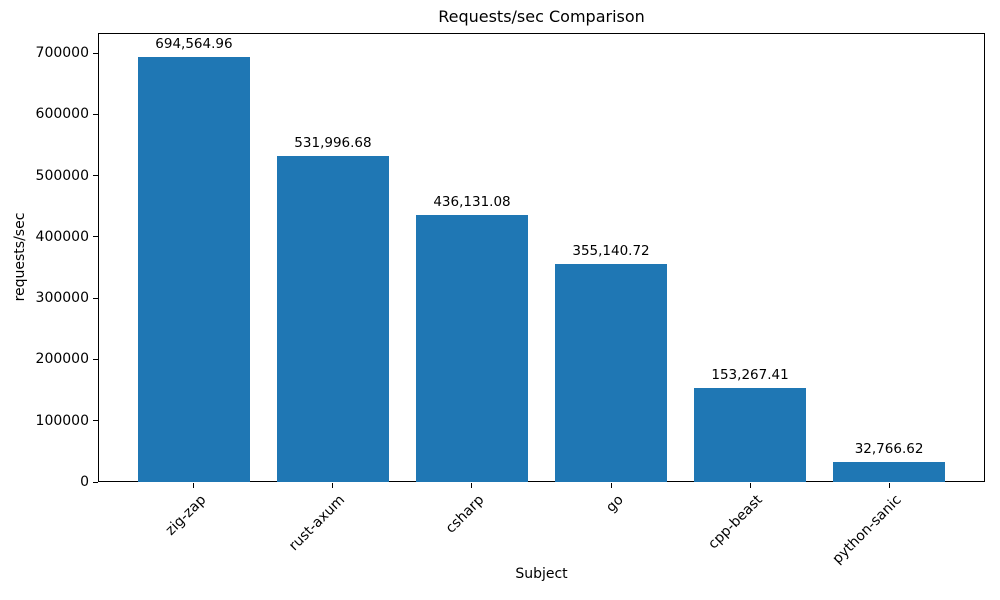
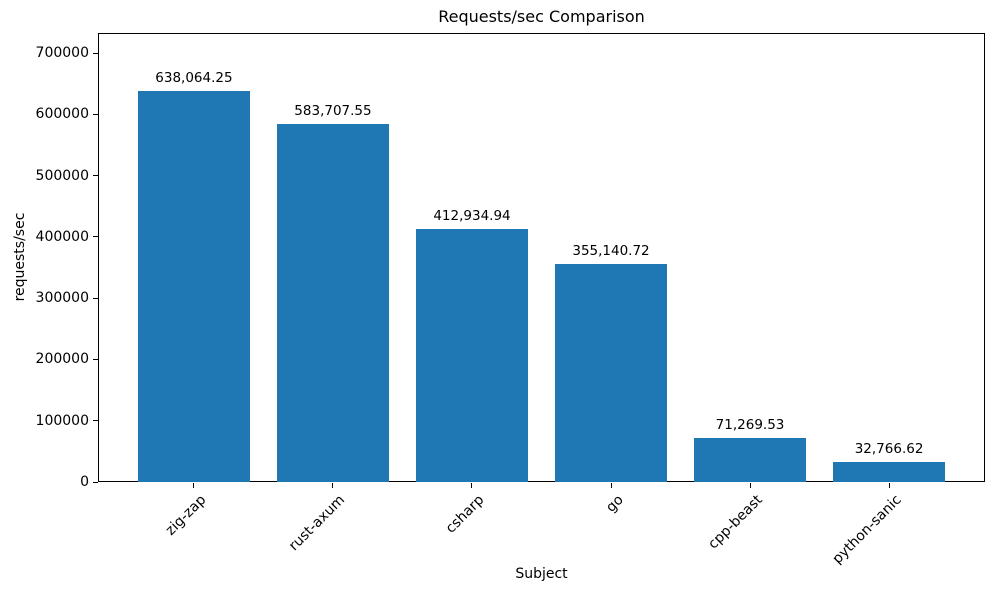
zig-zap: 694,564.96 -> 638,064.25
rust-axum: 531,996.68 -> 583,707.55
csharp: 436,131.08 -> 412,934.94
cpp-beast: 153,267.41 -> 71,269.53
